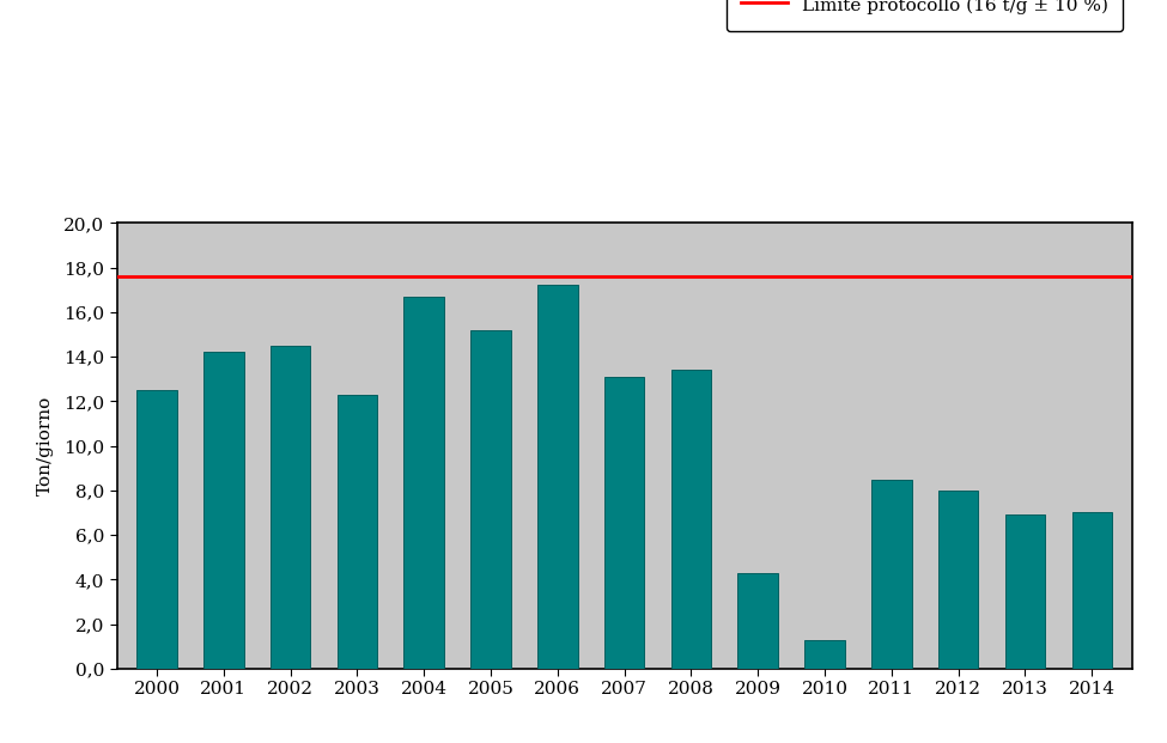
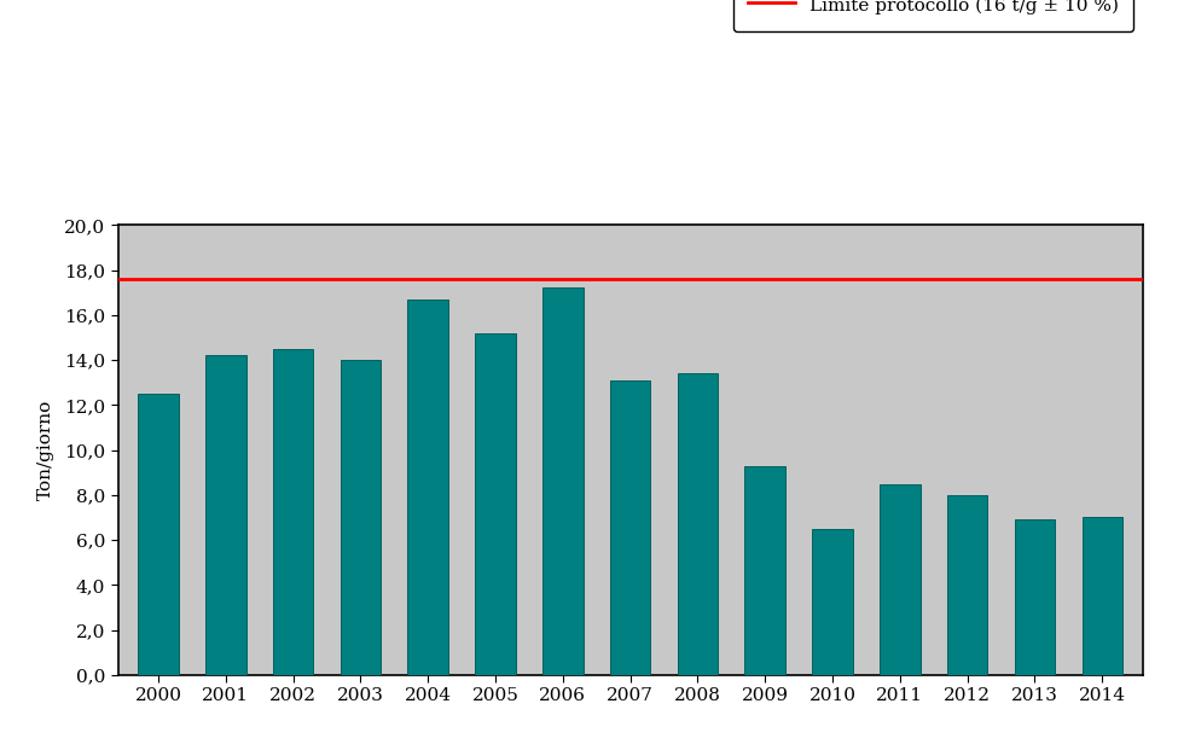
2003: 12,3 -> 14,0
2009: 4,3 -> 9,3
2010: 1,3 -> 6,5
